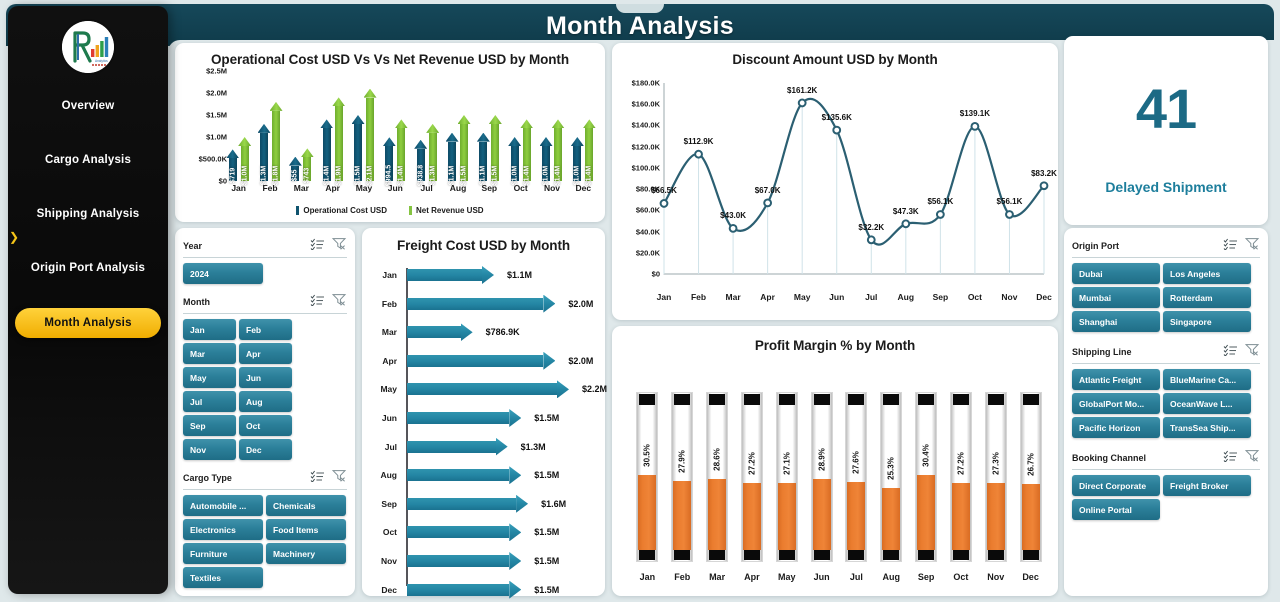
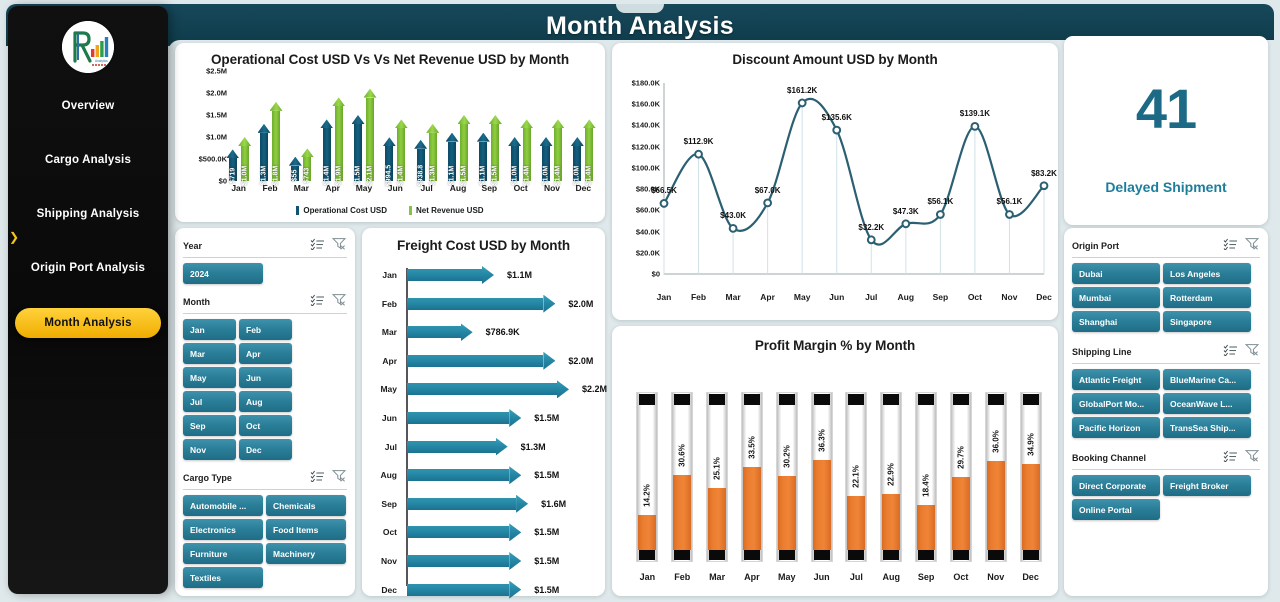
Profit Margin % by Month/Jan: 30.5% -> 14.2%
Profit Margin % by Month/Feb: 27.9% -> 30.6%
Profit Margin % by Month/Mar: 28.6% -> 25.1%
Profit Margin % by Month/Apr: 27.2% -> 33.5%
Profit Margin % by Month/May: 27.1% -> 30.2%
Profit Margin % by Month/Jun: 28.9% -> 36.3%
Profit Margin % by Month/Jul: 27.6% -> 22.1%
Profit Margin % by Month/Aug: 25.3% -> 22.9%
Profit Margin % by Month/Sep: 30.4% -> 18.4%
Profit Margin % by Month/Oct: 27.2% -> 29.7%
Profit Margin % by Month/Nov: 27.3% -> 36.0%
Profit Margin % by Month/Dec: 26.7% -> 34.9%
